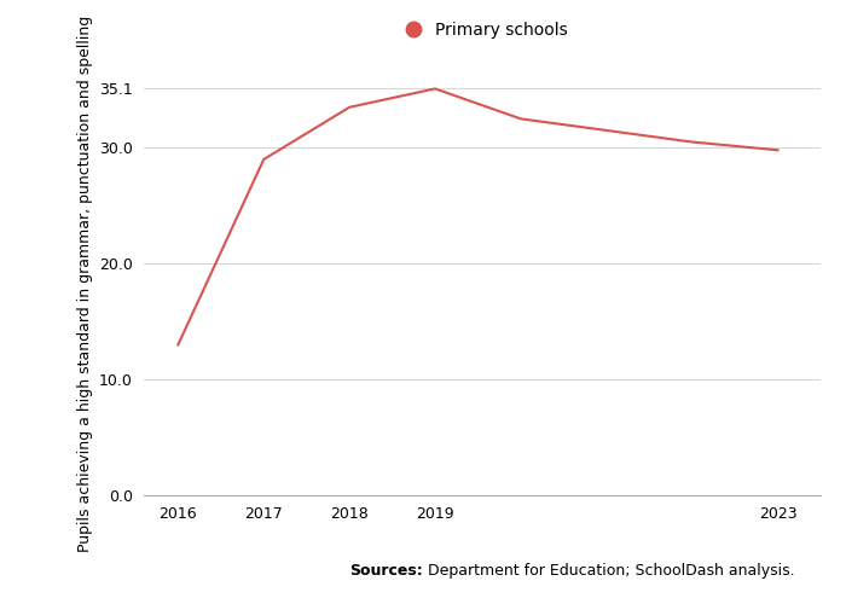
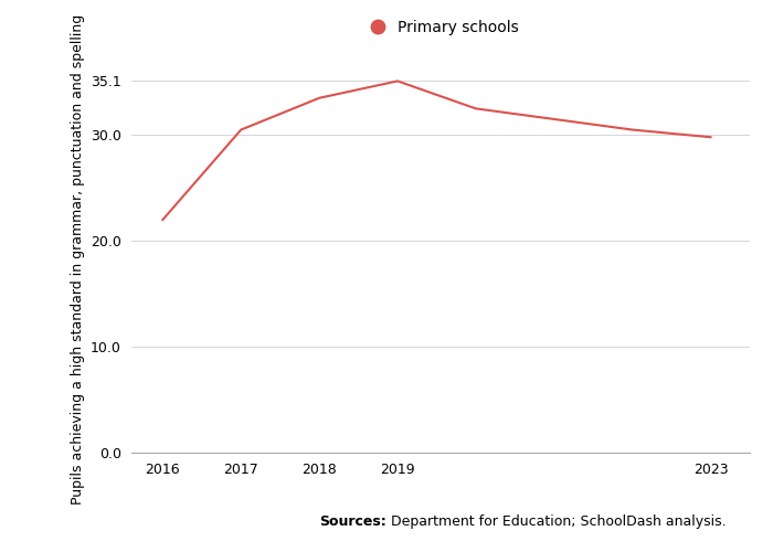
2016: 13.0 -> 22.0
2017: 29.0 -> 30.5
